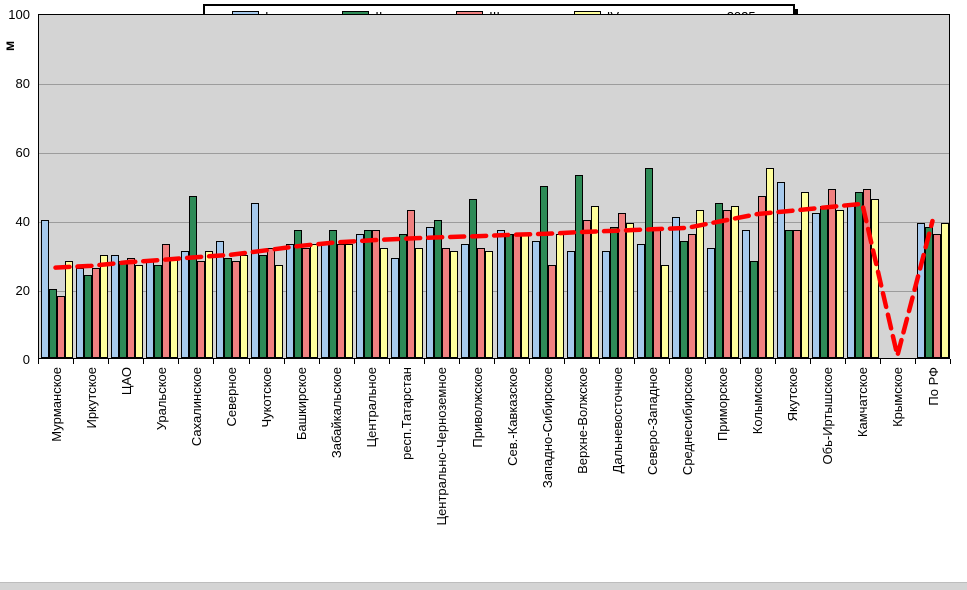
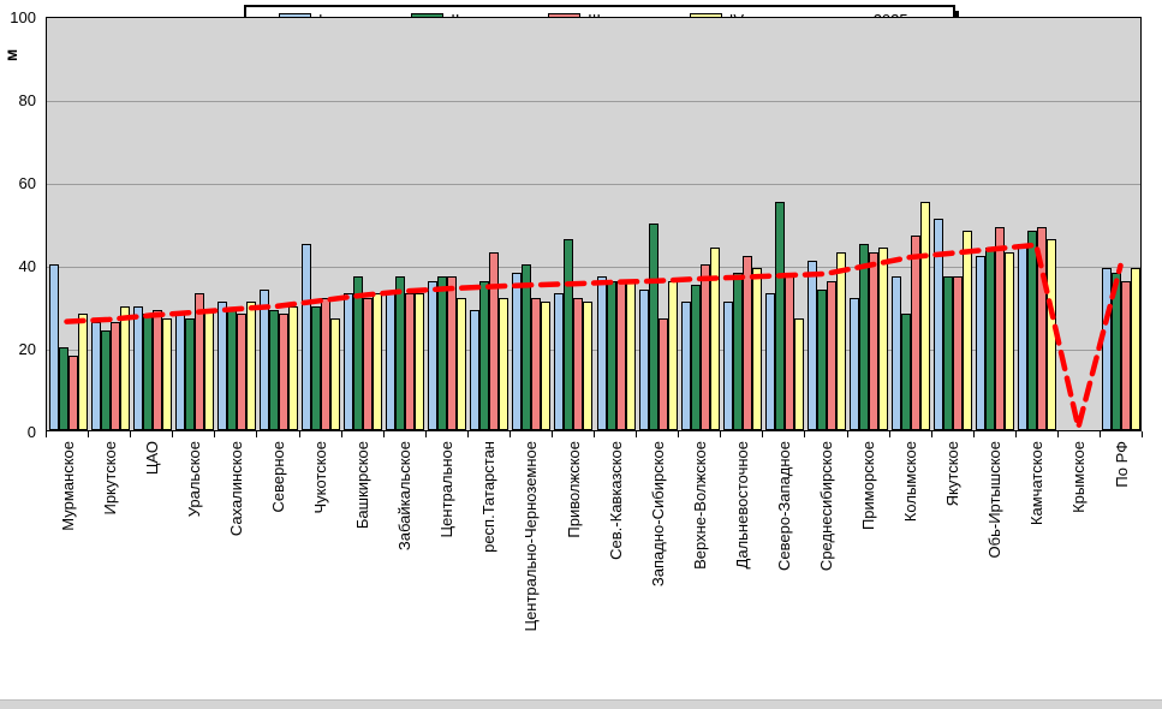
II кв./Сахалинское: 47 -> 29
II кв./Верхне-Волжское: 53 -> 35
